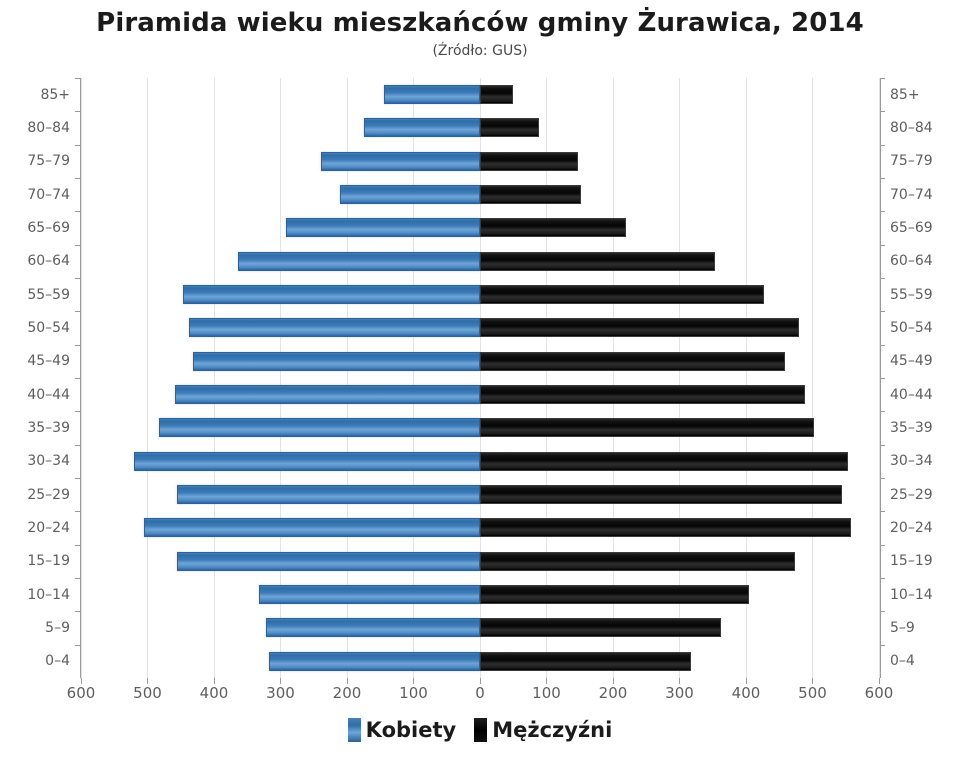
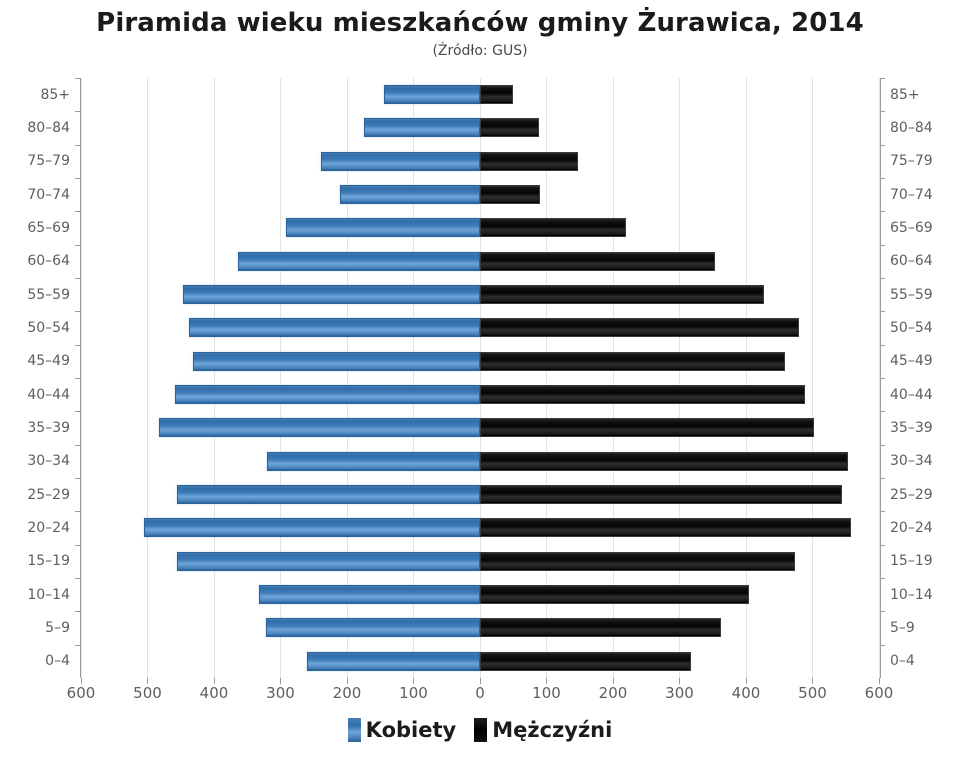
Mężczyźni/70–74: 150 -> 90
Kobiety/30–34: 520 -> 320
Kobiety/0–4: 320 -> 260
